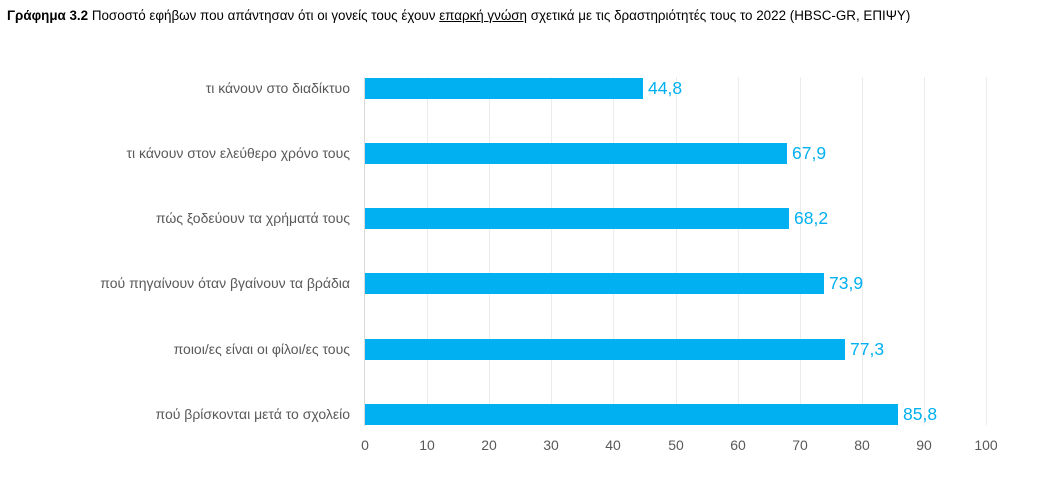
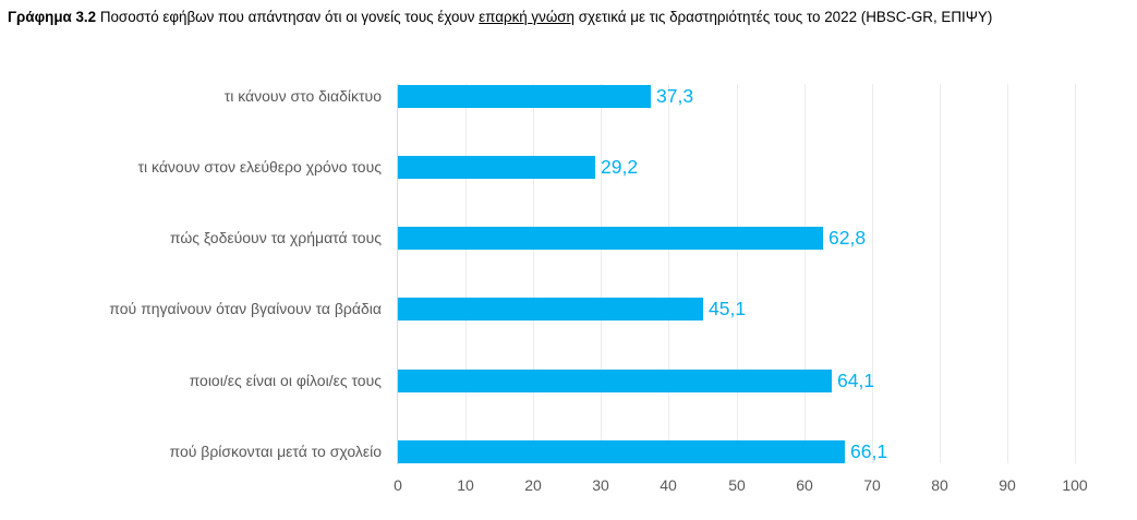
τι κάνουν στο διαδίκτυο: 44,8 -> 37,3
τι κάνουν στον ελεύθερο χρόνο τους: 67,9 -> 29,2
πώς ξοδεύουν τα χρήματά τους: 68,2 -> 62,8
πού πηγαίνουν όταν βγαίνουν τα βράδια: 73,9 -> 45,1
ποιοι/ες είναι οι φίλοι/ες τους: 77,3 -> 64,1
πού βρίσκονται μετά το σχολείο: 85,8 -> 66,1
